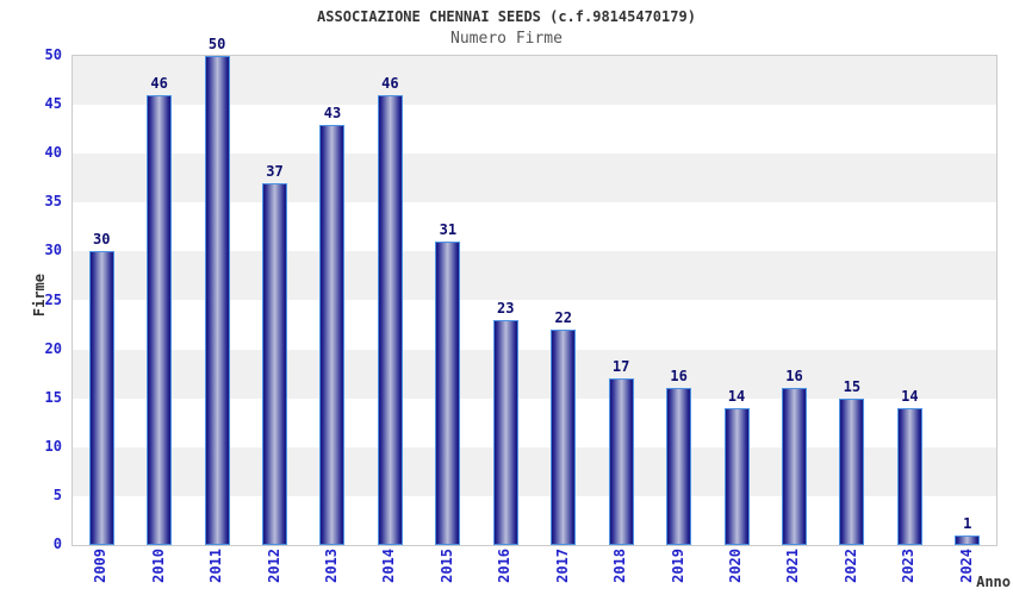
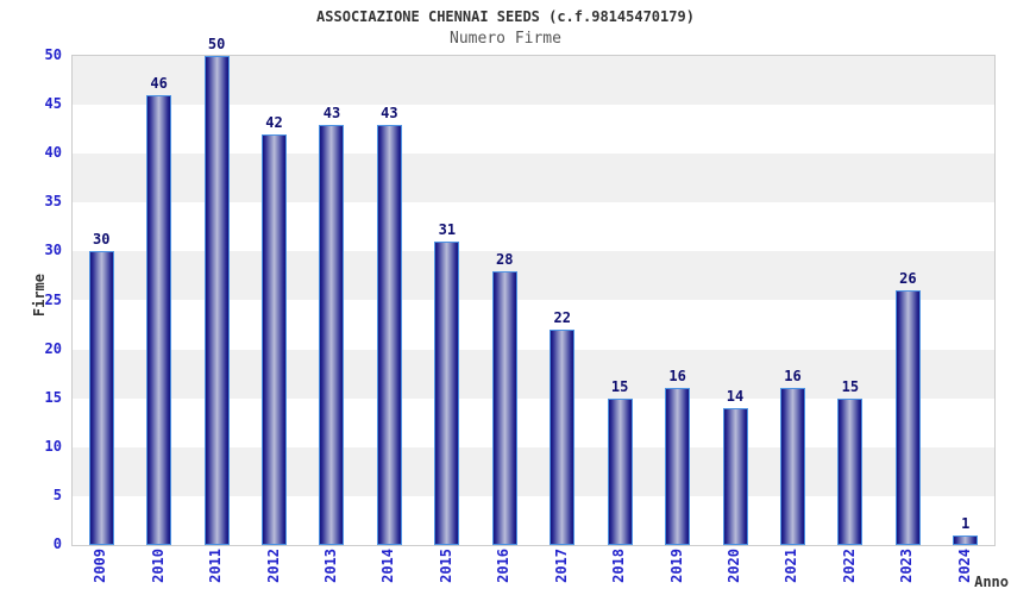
2012: 37 -> 42
2014: 46 -> 43
2016: 23 -> 28
2018: 17 -> 15
2023: 14 -> 26
